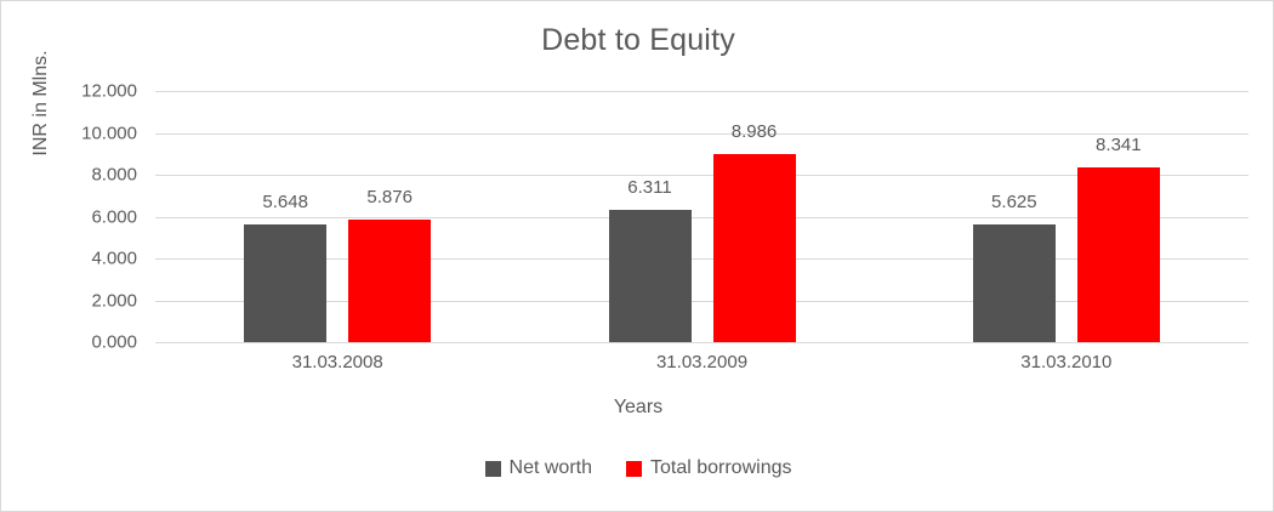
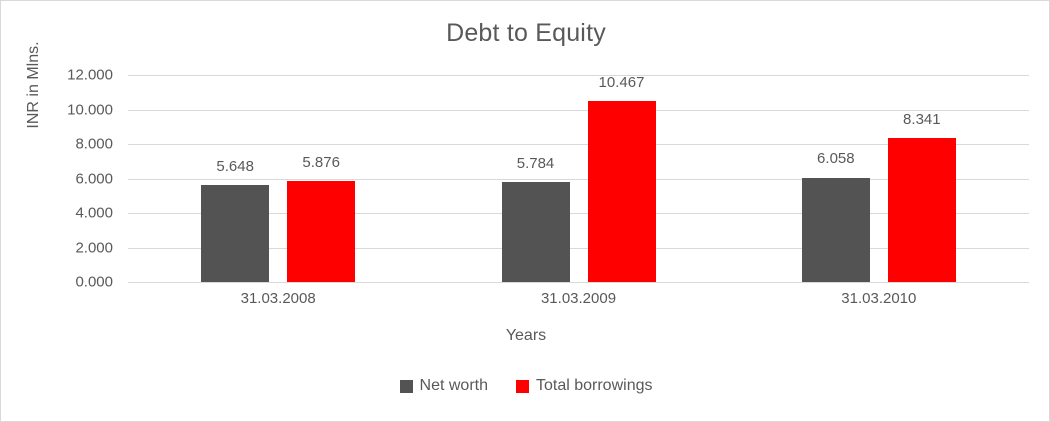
Net worth/31.03.2009: 6.311 -> 5.784
Total borrowings/31.03.2009: 8.986 -> 10.467
Net worth/31.03.2010: 5.625 -> 6.058
